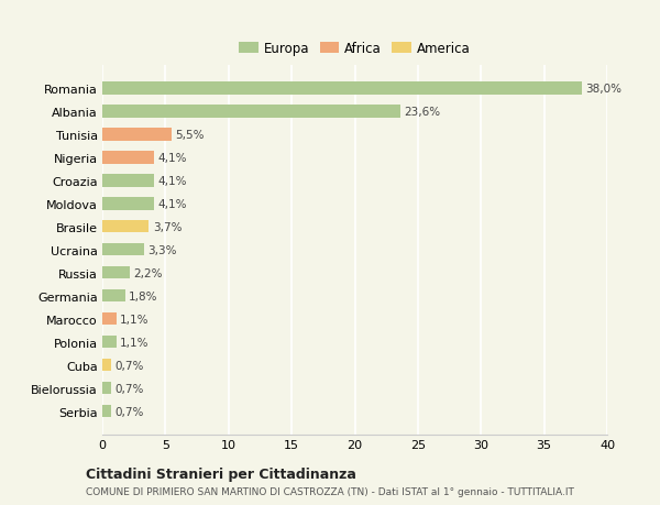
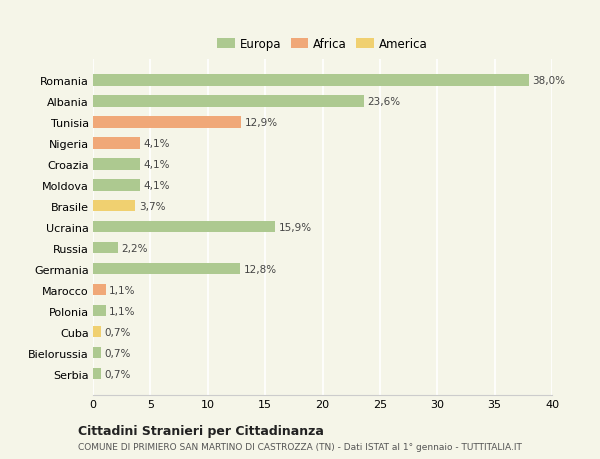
Tunisia: 5,5% -> 12,9%
Ucraina: 3,3% -> 15,9%
Germania: 1,8% -> 12,8%
